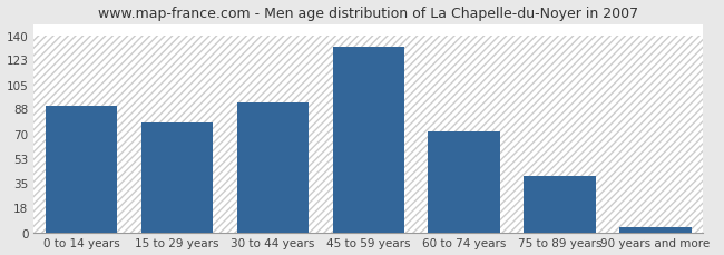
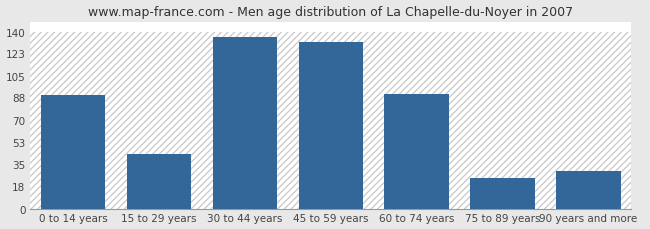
15 to 29 years: 78 -> 43
30 to 44 years: 92 -> 136
60 to 74 years: 72 -> 91
75 to 89 years: 40 -> 24
90 years and more: 4 -> 30
